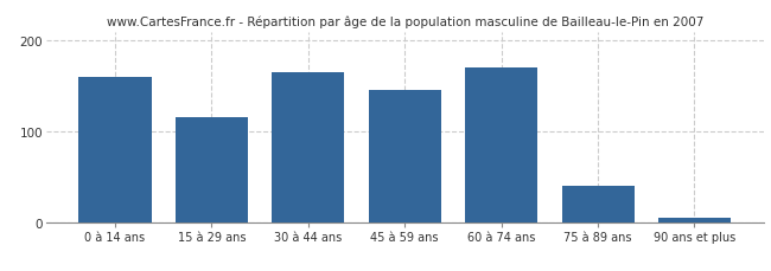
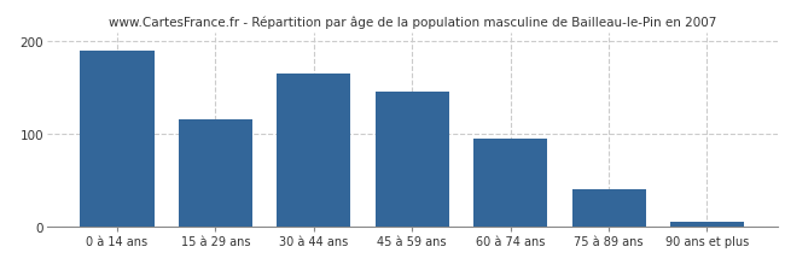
0 à 14 ans: 160 -> 190
60 à 74 ans: 170 -> 95
